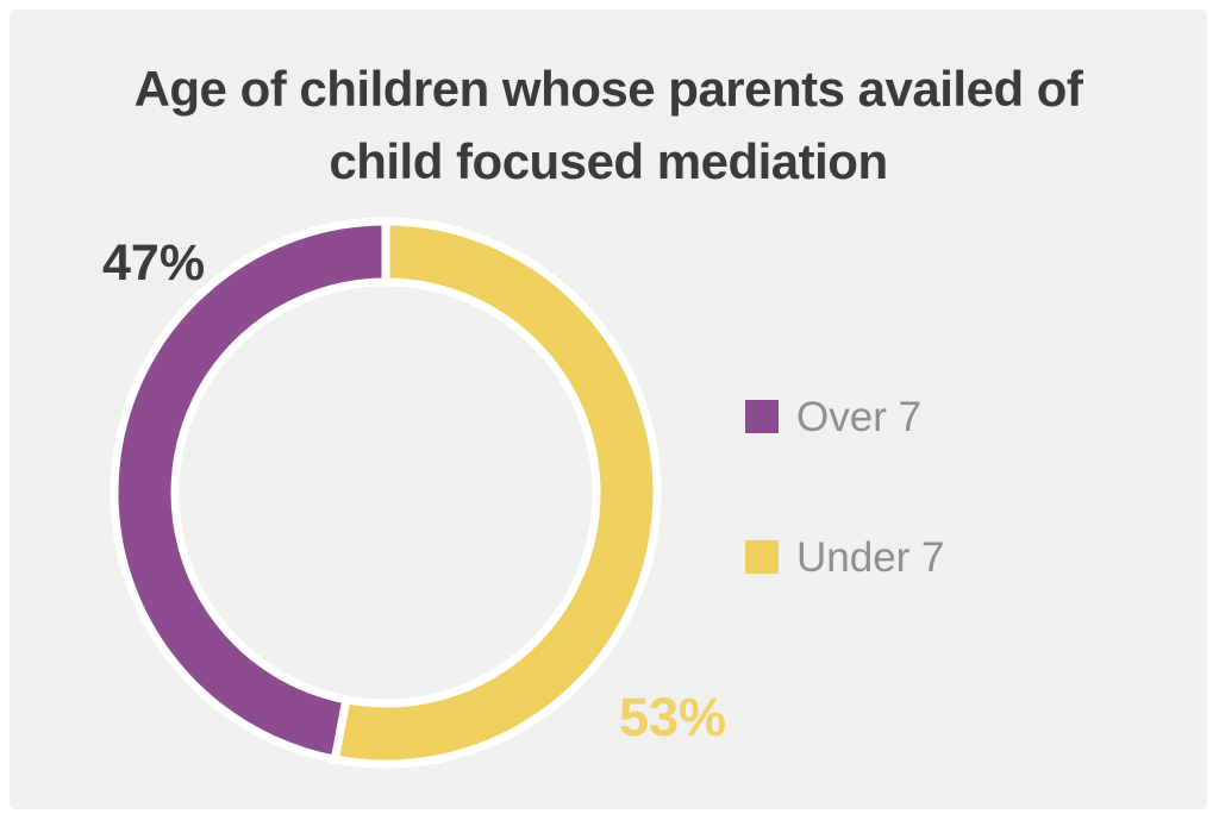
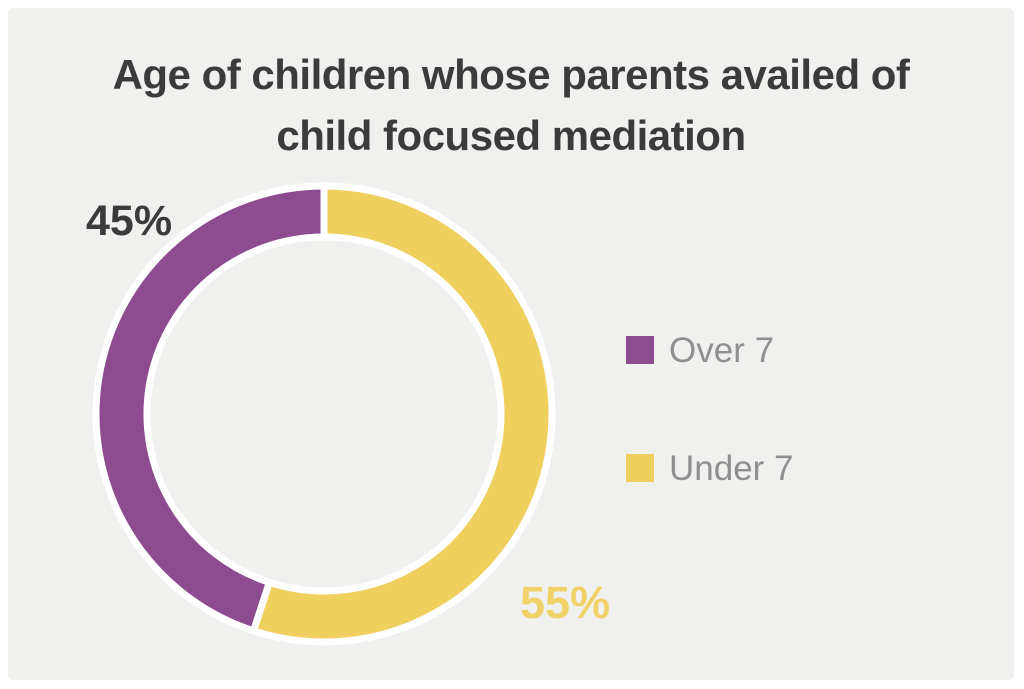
Under 7: 53% -> 55%
Over 7: 47% -> 45%
